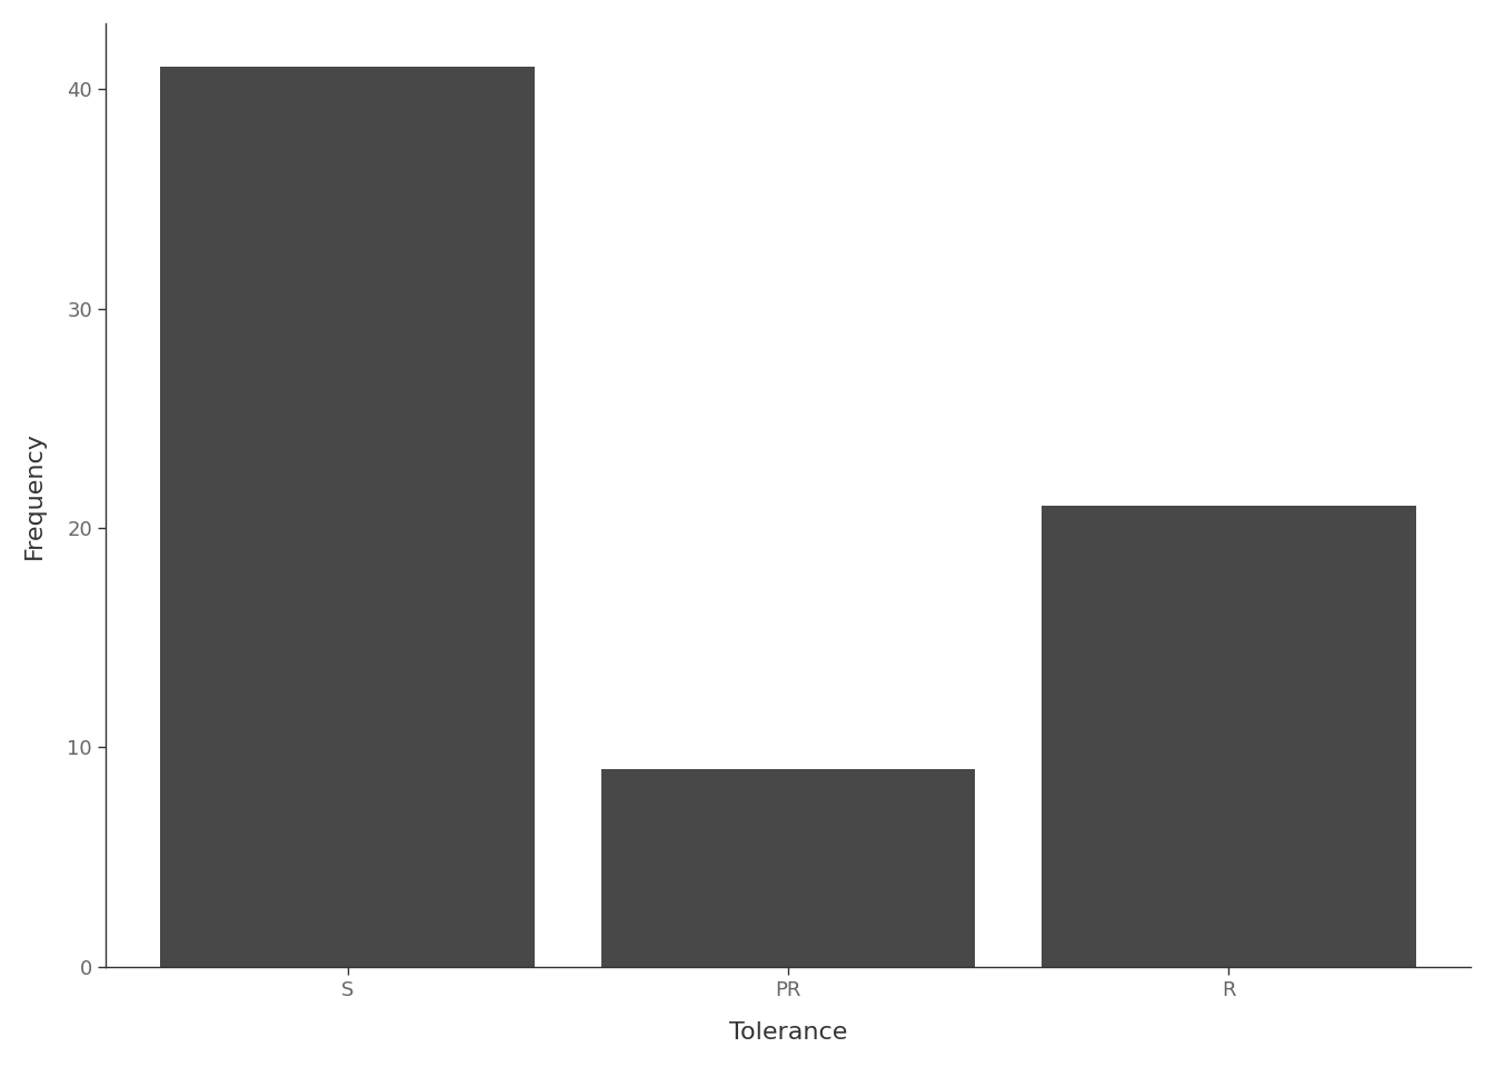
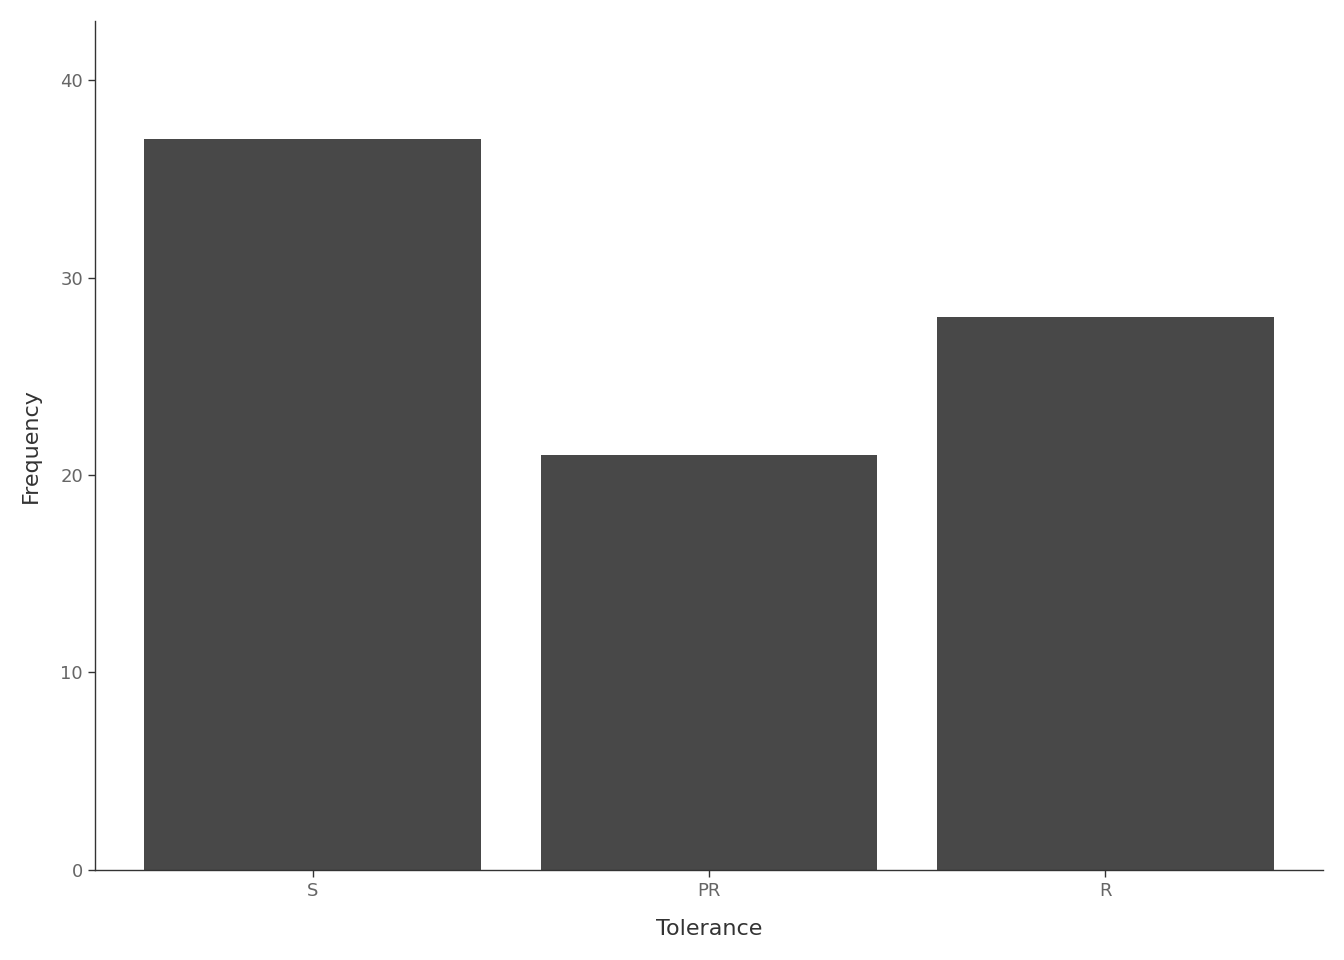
S: 41 -> 37
PR: 9 -> 21
R: 21 -> 28
